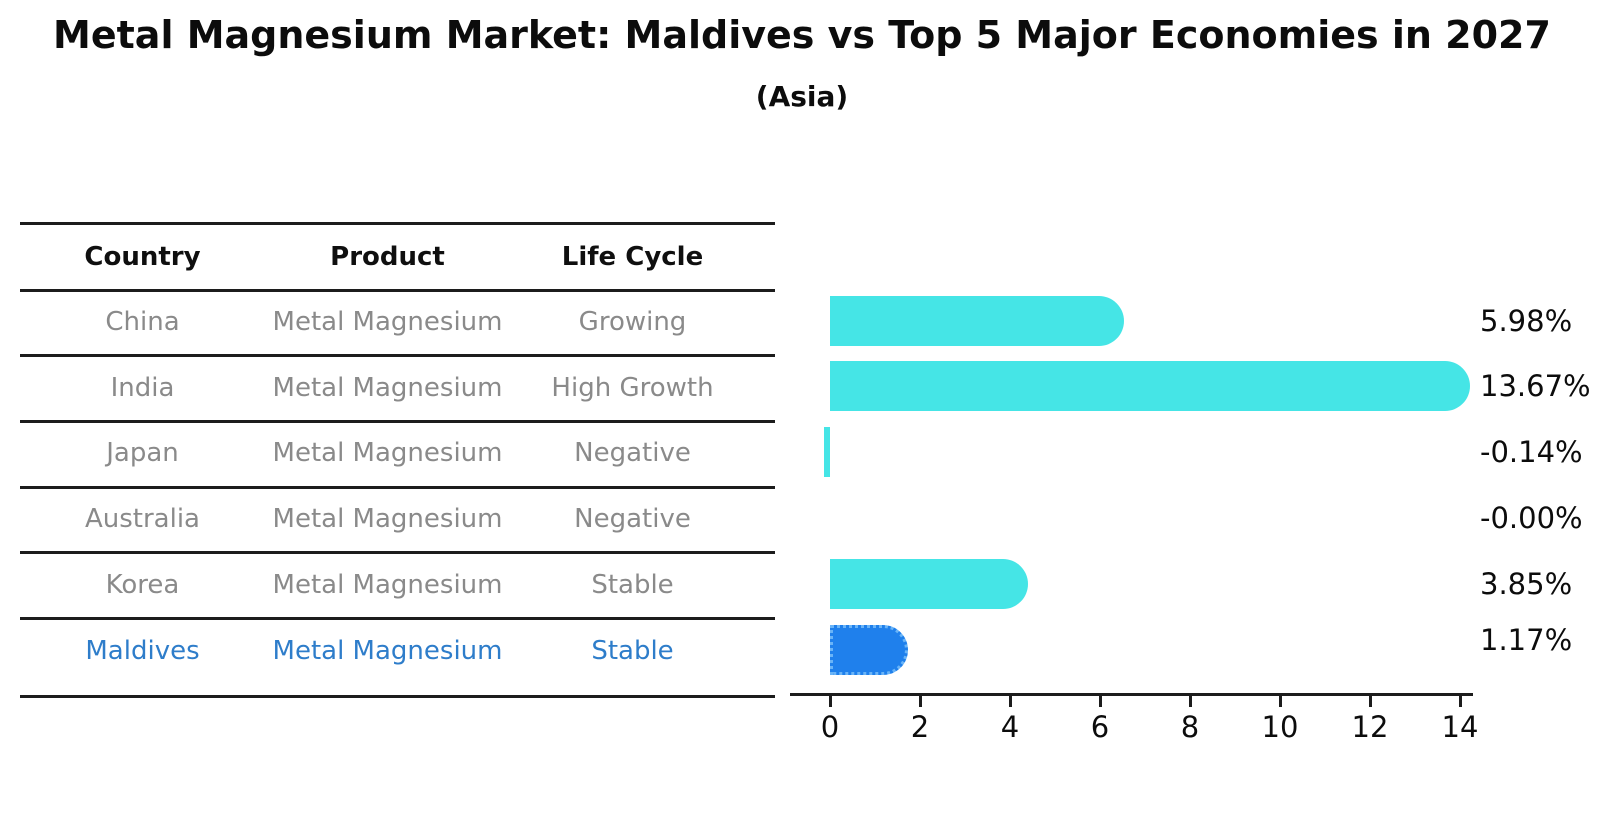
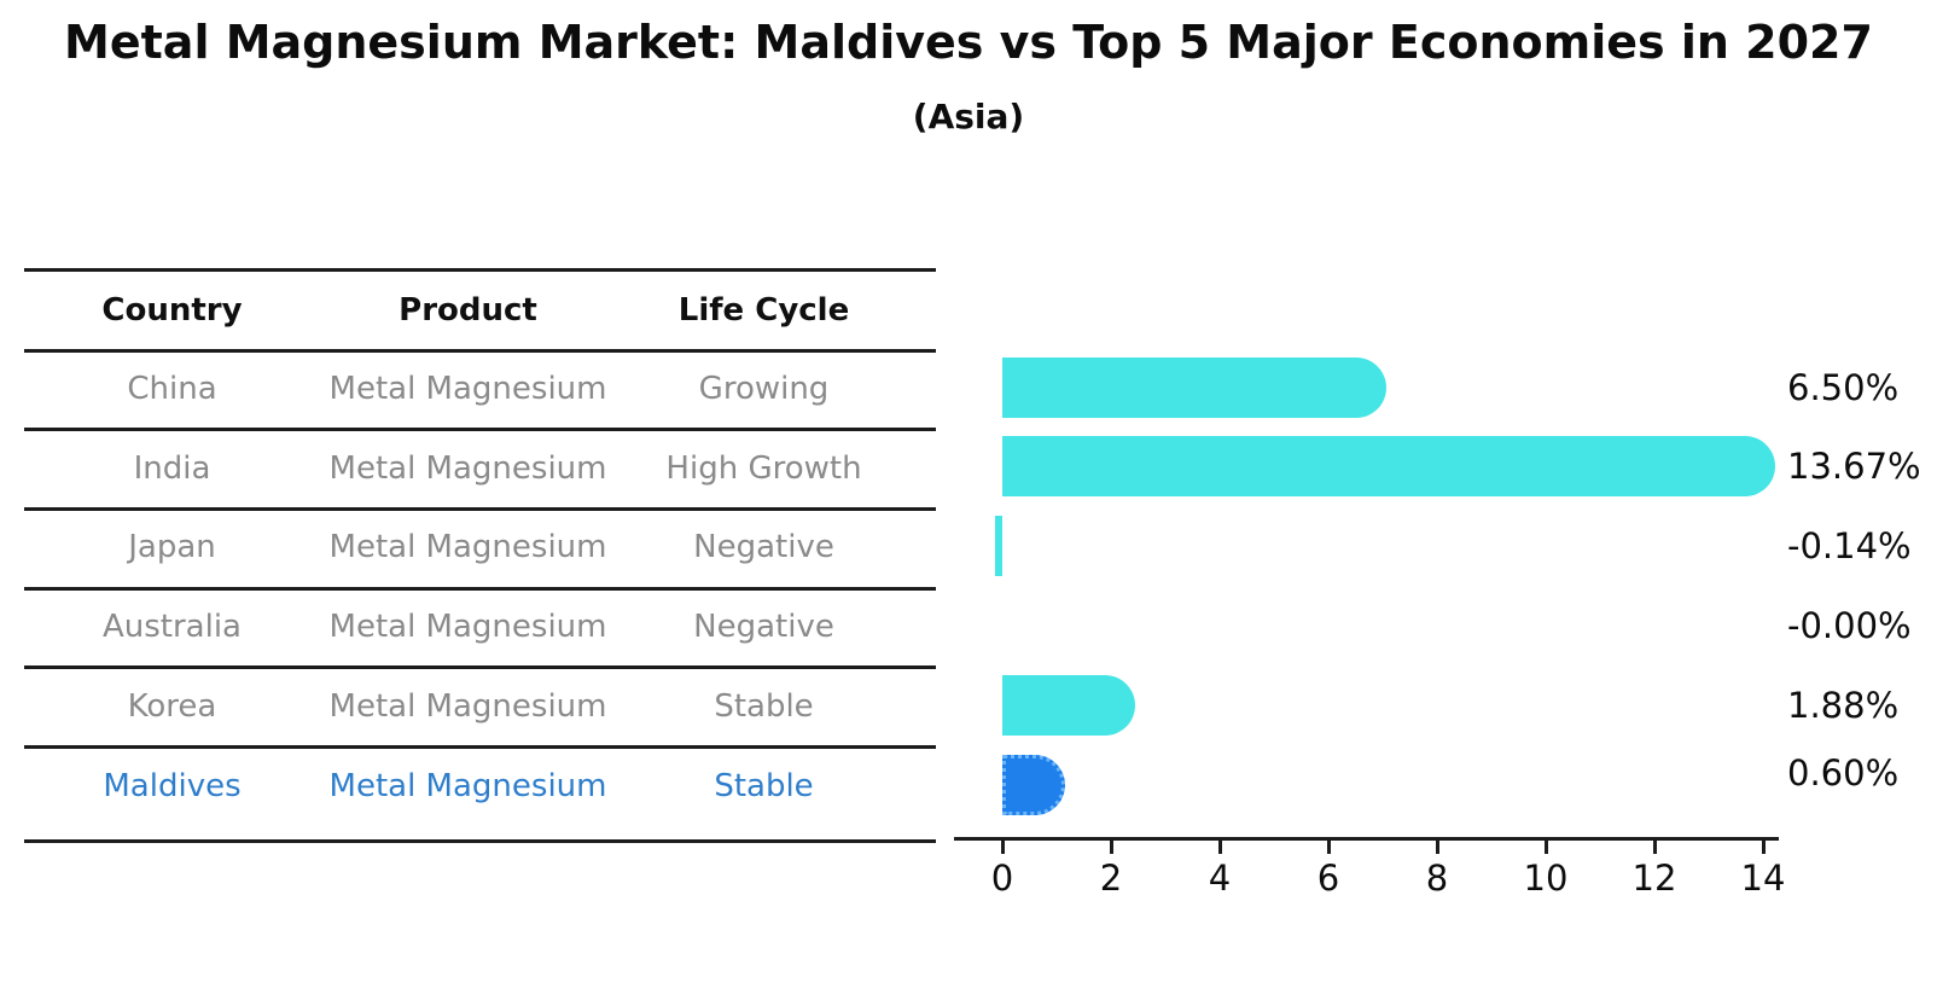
China: 5.98% -> 6.50%
Korea: 3.85% -> 1.88%
Maldives: 1.17% -> 0.60%
